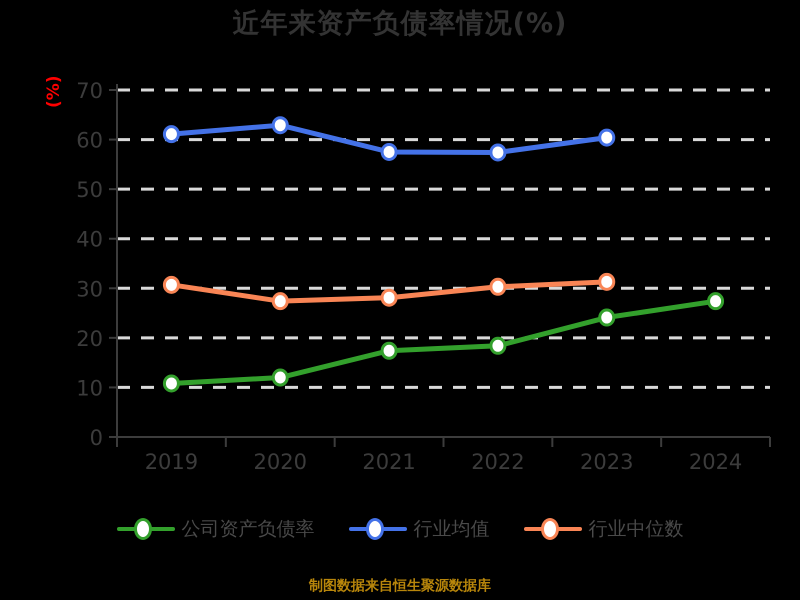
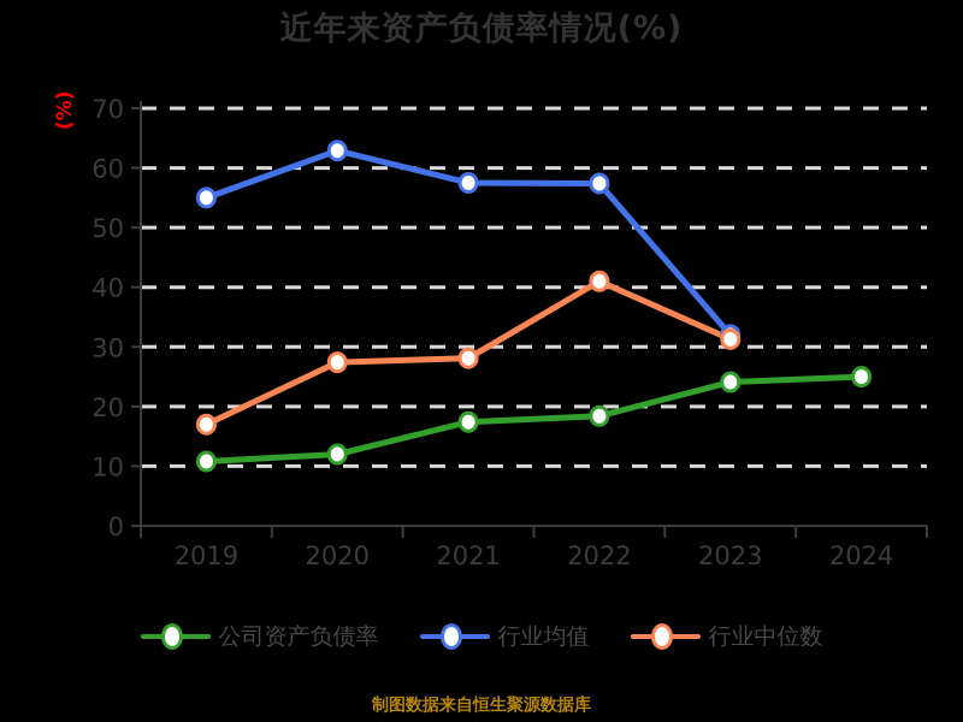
行业均值/2019: 61 -> 55
行业中位数/2019: 31 -> 17
行业中位数/2022: 30 -> 41
行业均值/2023: 60 -> 32
公司资产负债率/2024: 27 -> 25
